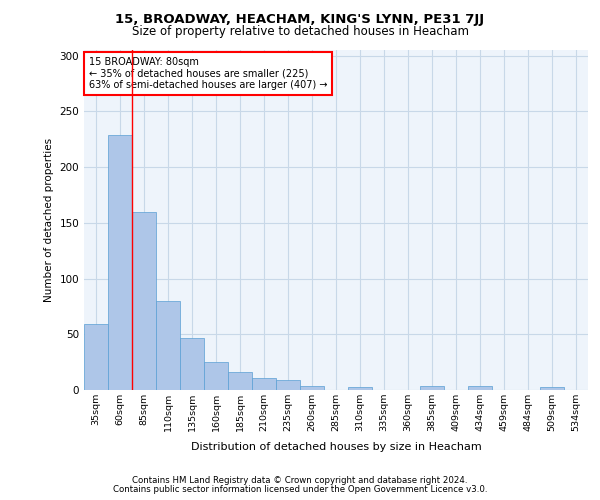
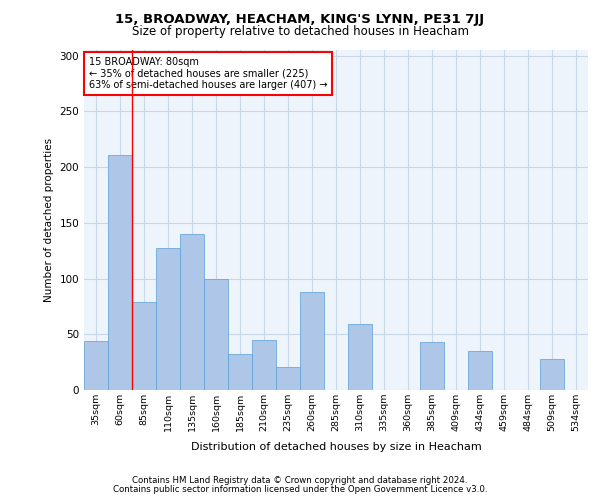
35sqm: 59 -> 44
60sqm: 229 -> 211
85sqm: 160 -> 79
110sqm: 80 -> 127
135sqm: 47 -> 140
160sqm: 25 -> 100
185sqm: 16 -> 32
210sqm: 11 -> 45
235sqm: 9 -> 21
260sqm: 4 -> 88
310sqm: 3 -> 59
385sqm: 4 -> 43
434sqm: 4 -> 35
509sqm: 3 -> 28
